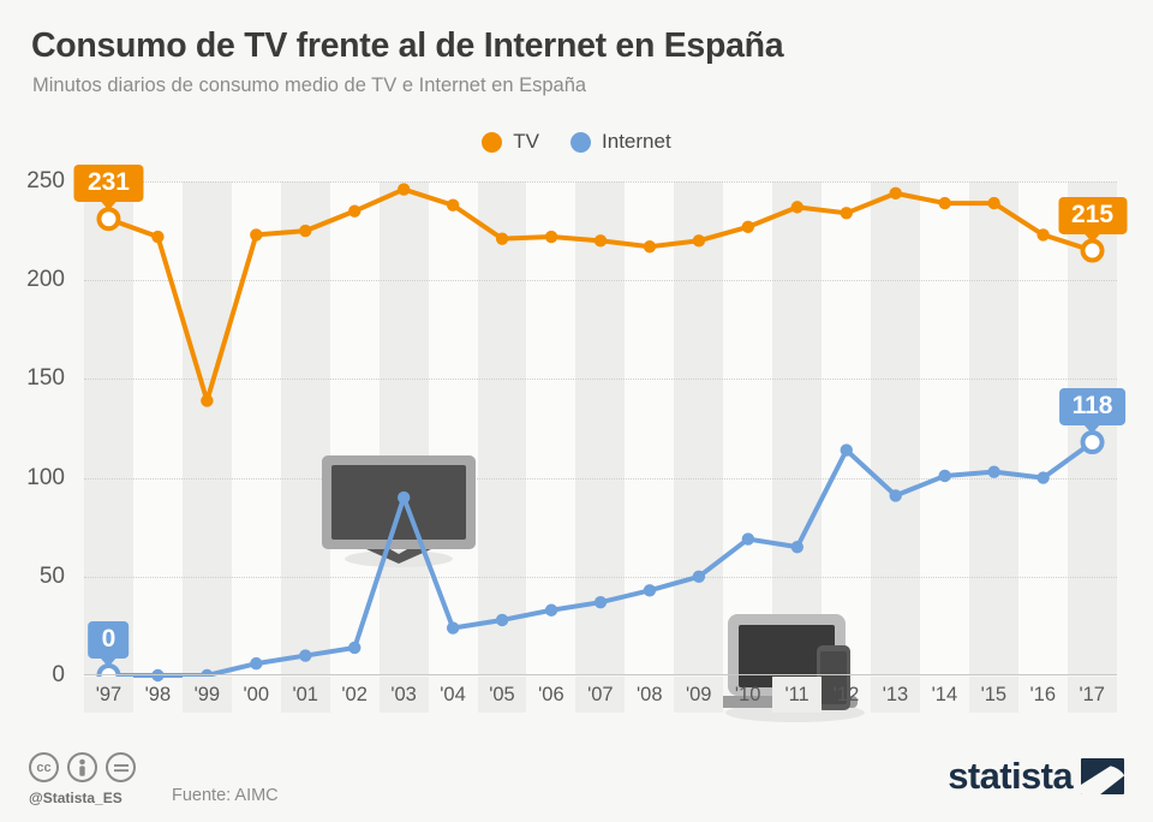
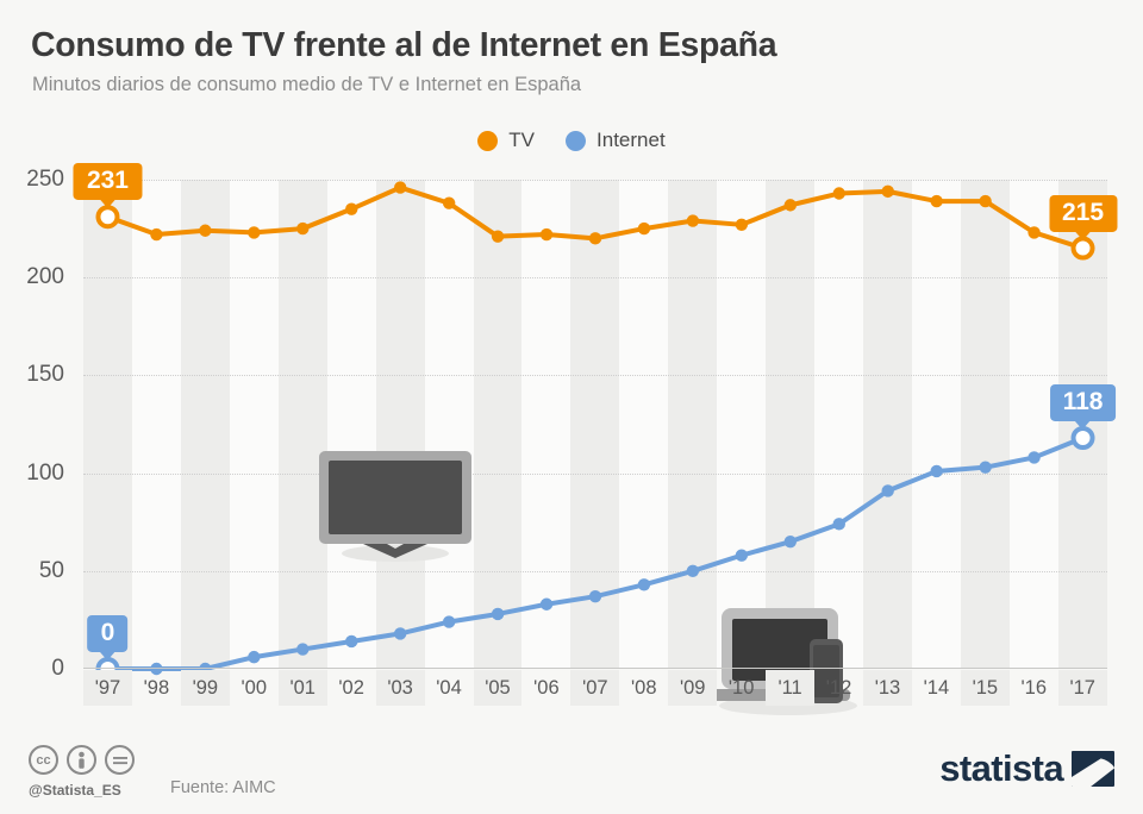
TV/'99: 139 -> 224
Internet/'03: 90 -> 18
TV/'08: 217 -> 225
TV/'09: 220 -> 229
Internet/'10: 69 -> 58
TV/'12: 234 -> 243
Internet/'12: 114 -> 74
Internet/'16: 100 -> 108
